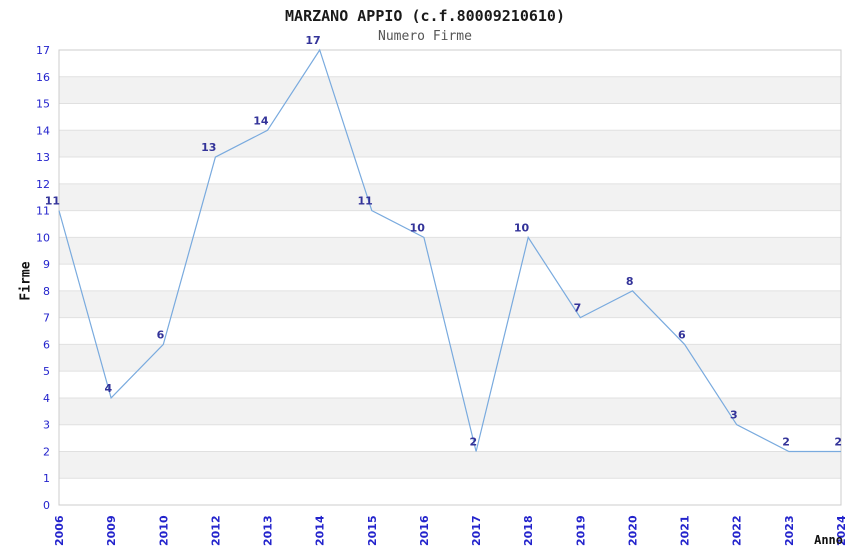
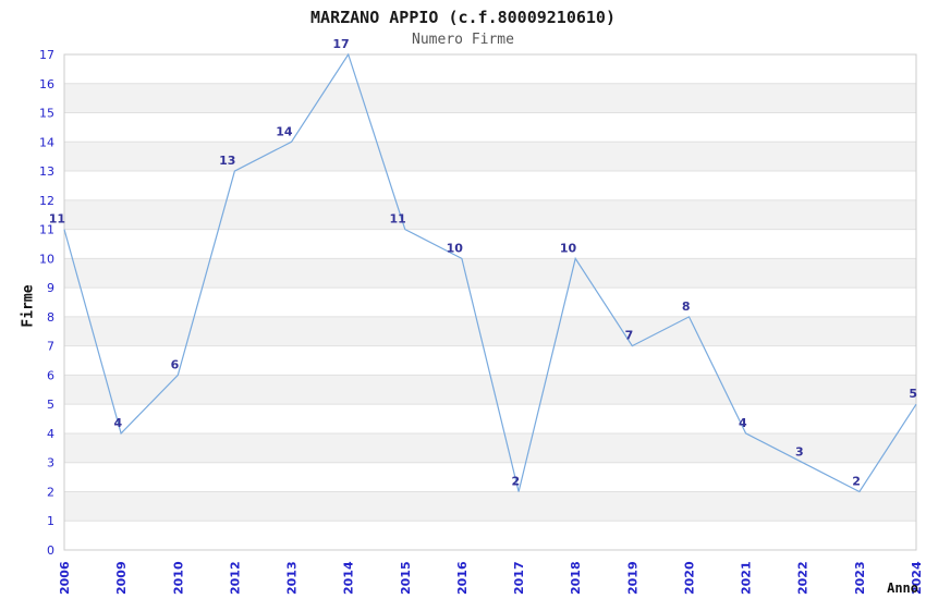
2021: 6 -> 4
2024: 2 -> 5
